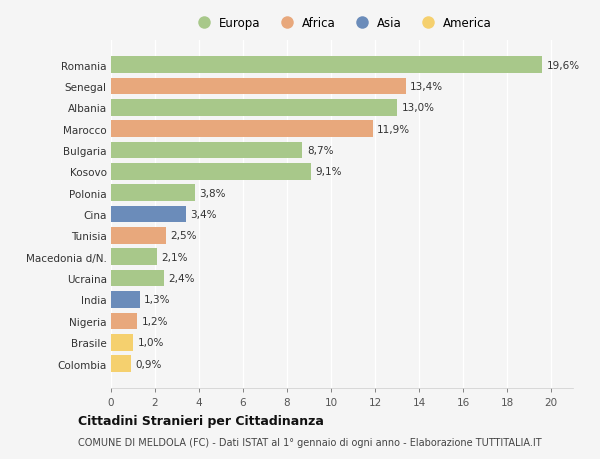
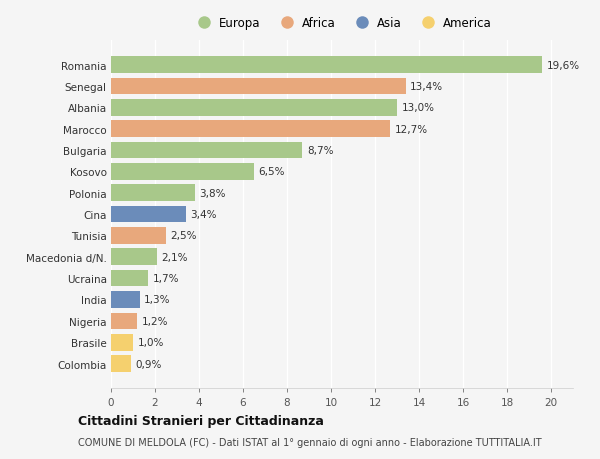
Marocco: 11,9% -> 12,7%
Kosovo: 9,1% -> 6,5%
Ucraina: 2,4% -> 1,7%
